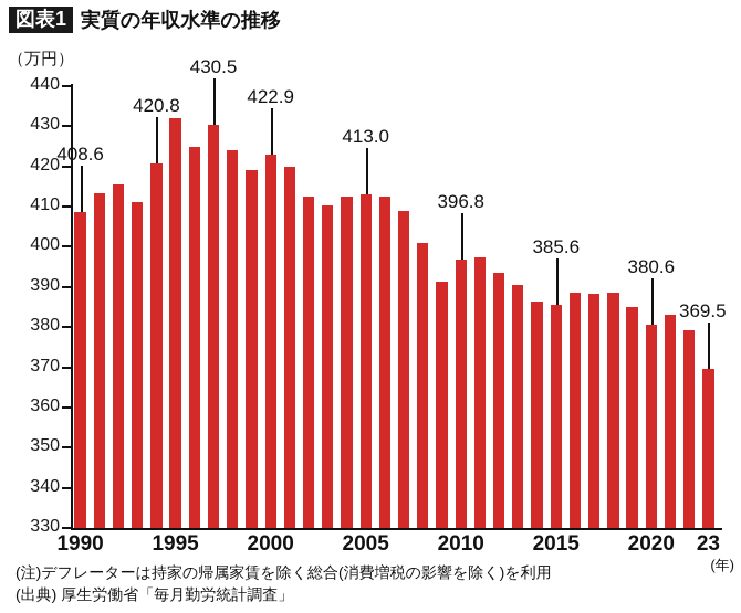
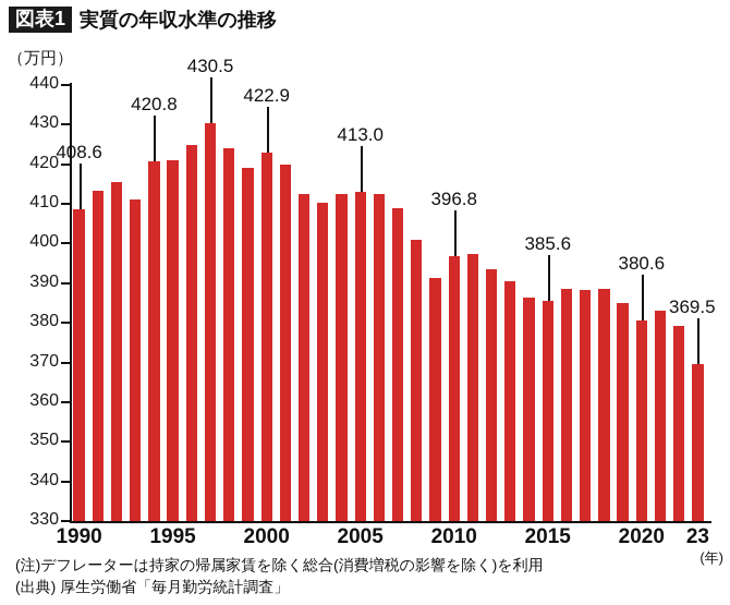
1995: 432 -> 421
